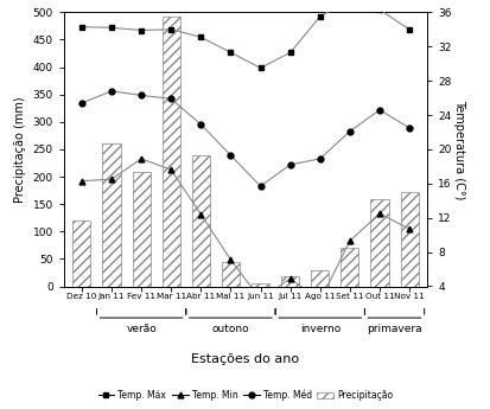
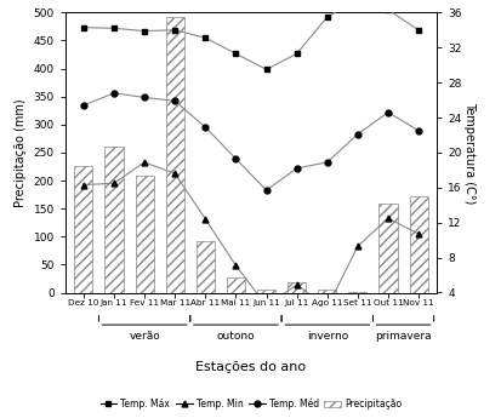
Precipitação/Dez 10: 120 -> 225
Precipitação/Abr 11: 240 -> 92
Precipitação/Mai 11: 45 -> 28
Precipitação/Ago 11: 30 -> 5
Precipitação/Set 11: 70 -> 2
